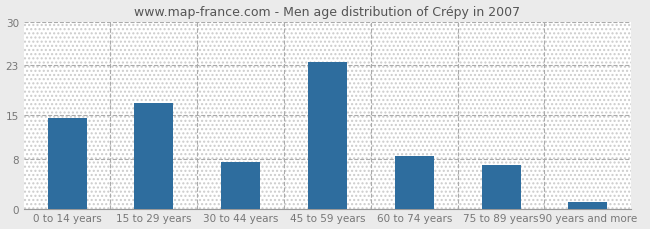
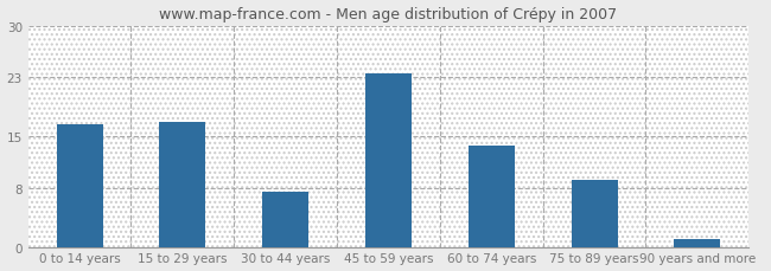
0 to 14 years: 14.5 -> 16.6
60 to 74 years: 8.5 -> 13.8
75 to 89 years: 7.0 -> 9.0
